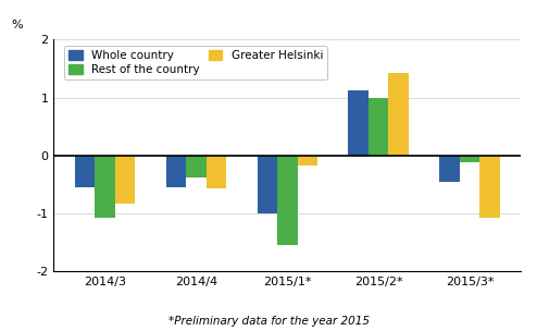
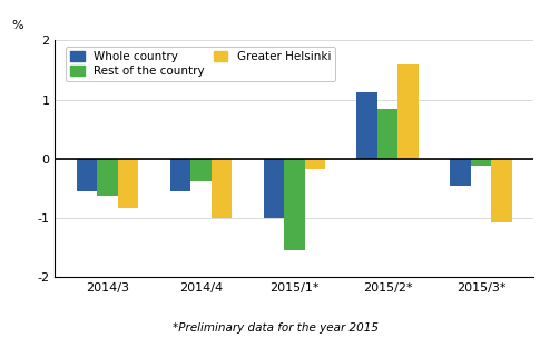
Rest of the country/2014/3: -1.08 -> -0.62
Greater Helsinki/2014/4: -0.56 -> -1.00
Rest of the country/2015/2*: 1.00 -> 0.85
Greater Helsinki/2015/2*: 1.42 -> 1.60
